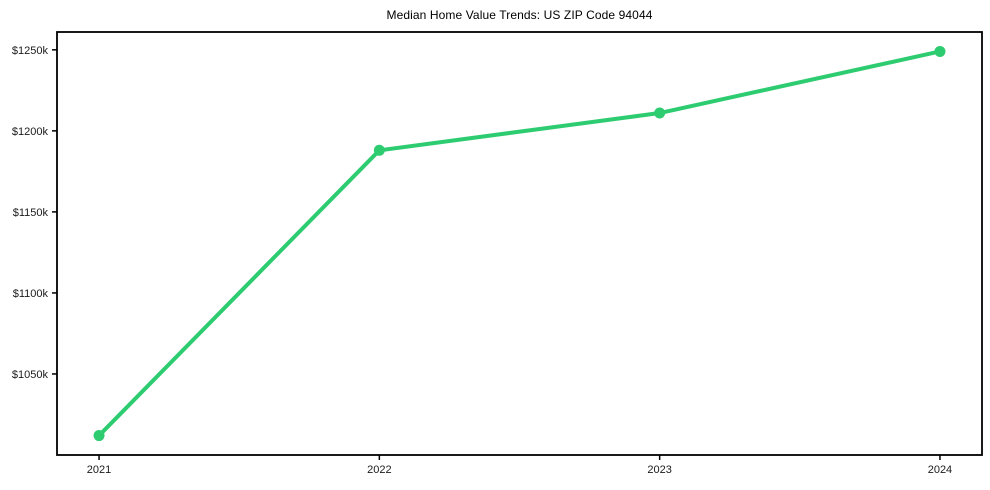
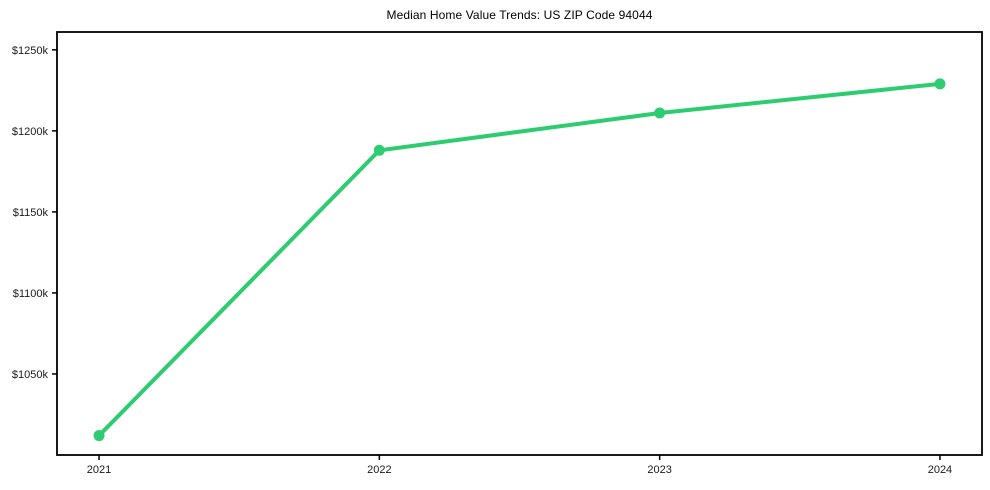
2024: $1249k -> $1229k
